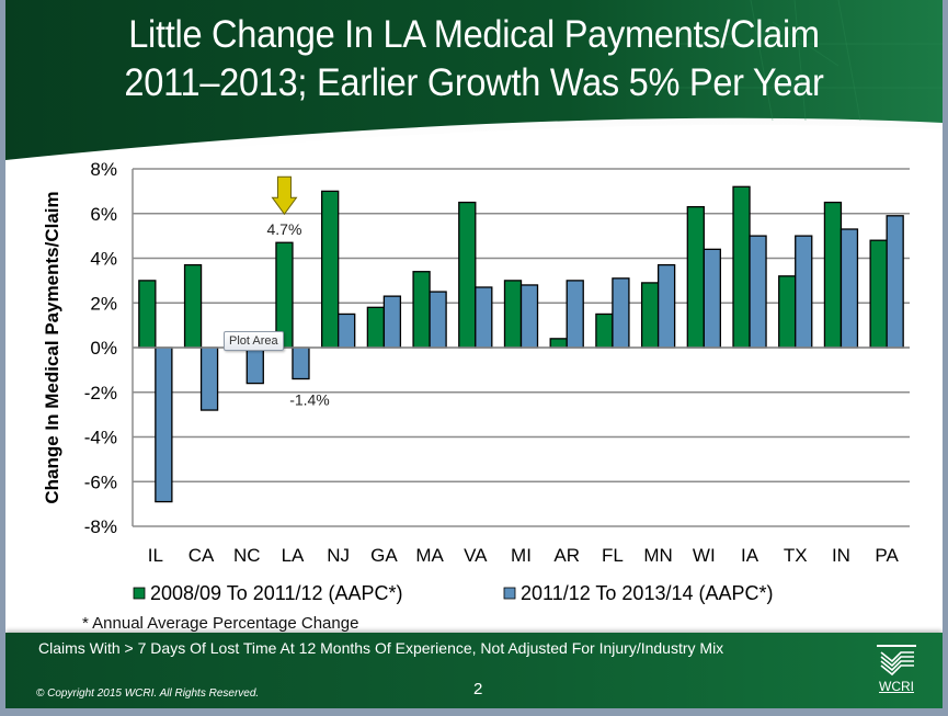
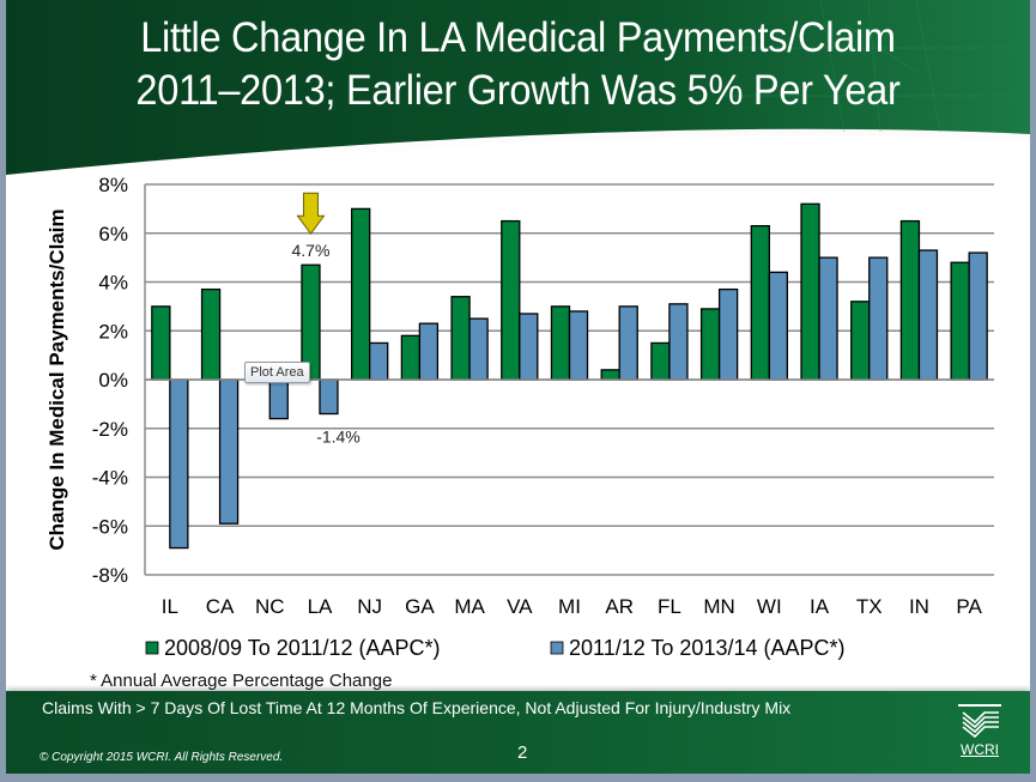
2011/12 To 2013/14 (AAPC*)/CA: -2.8% -> -5.9%
2011/12 To 2013/14 (AAPC*)/PA: 5.9% -> 5.2%
